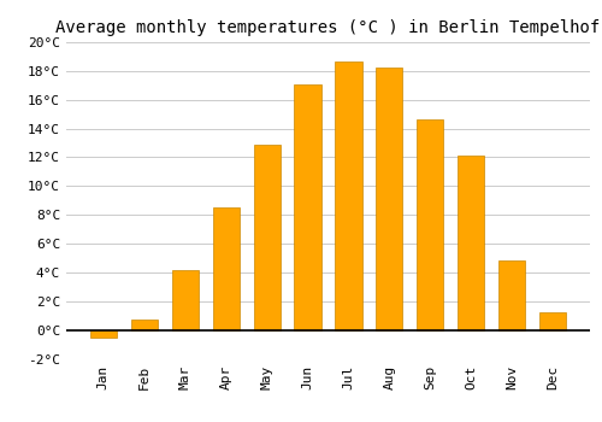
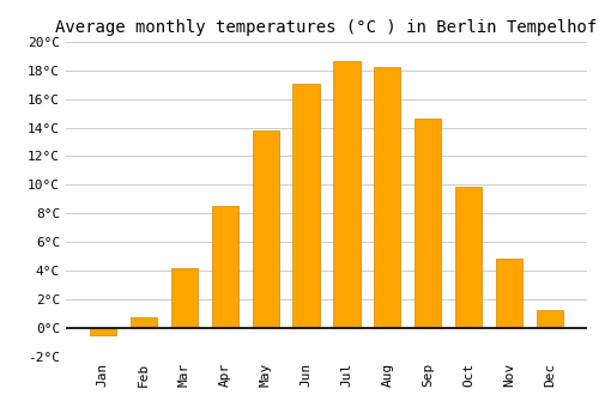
May: 12.9°C -> 13.8°C
Oct: 12.1°C -> 9.9°C
